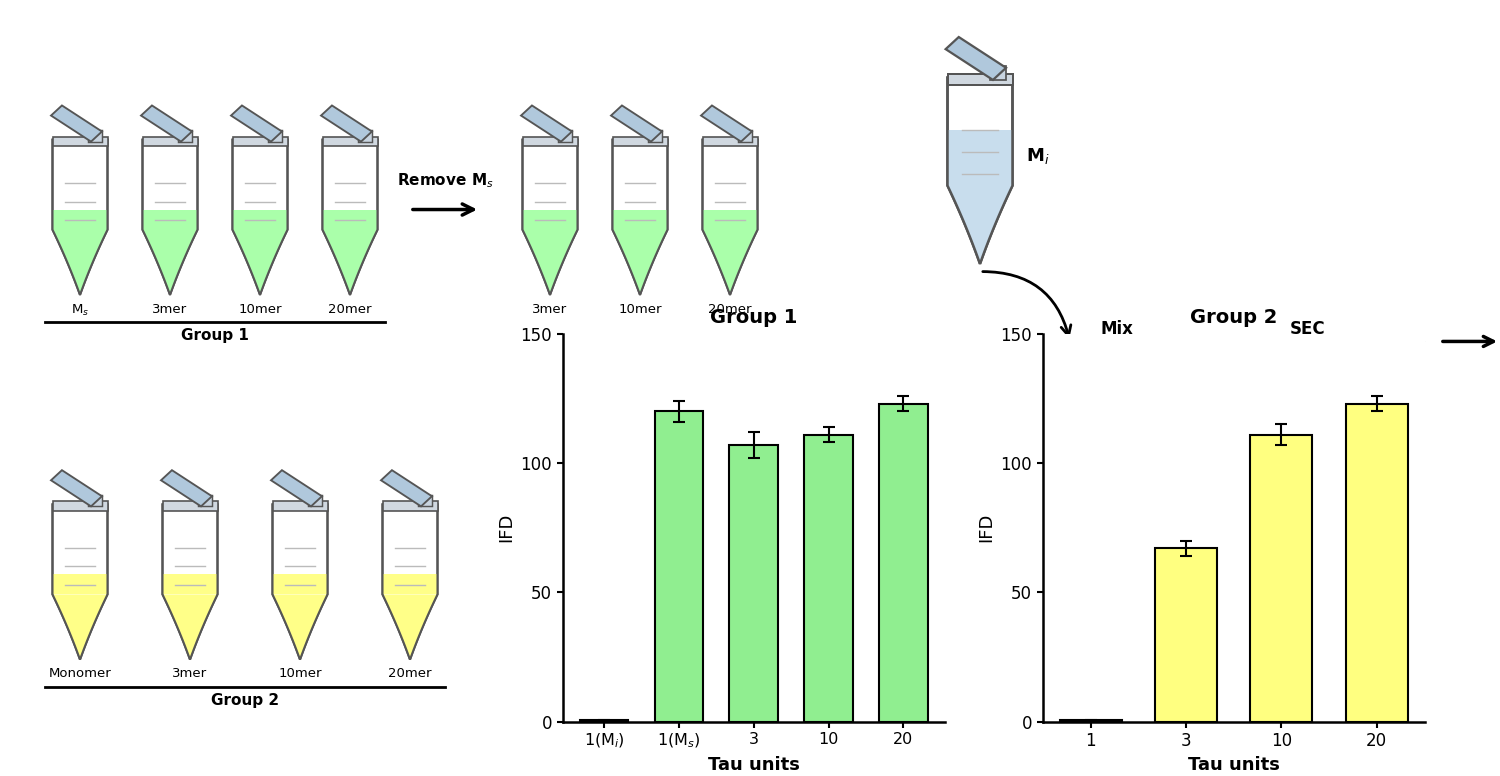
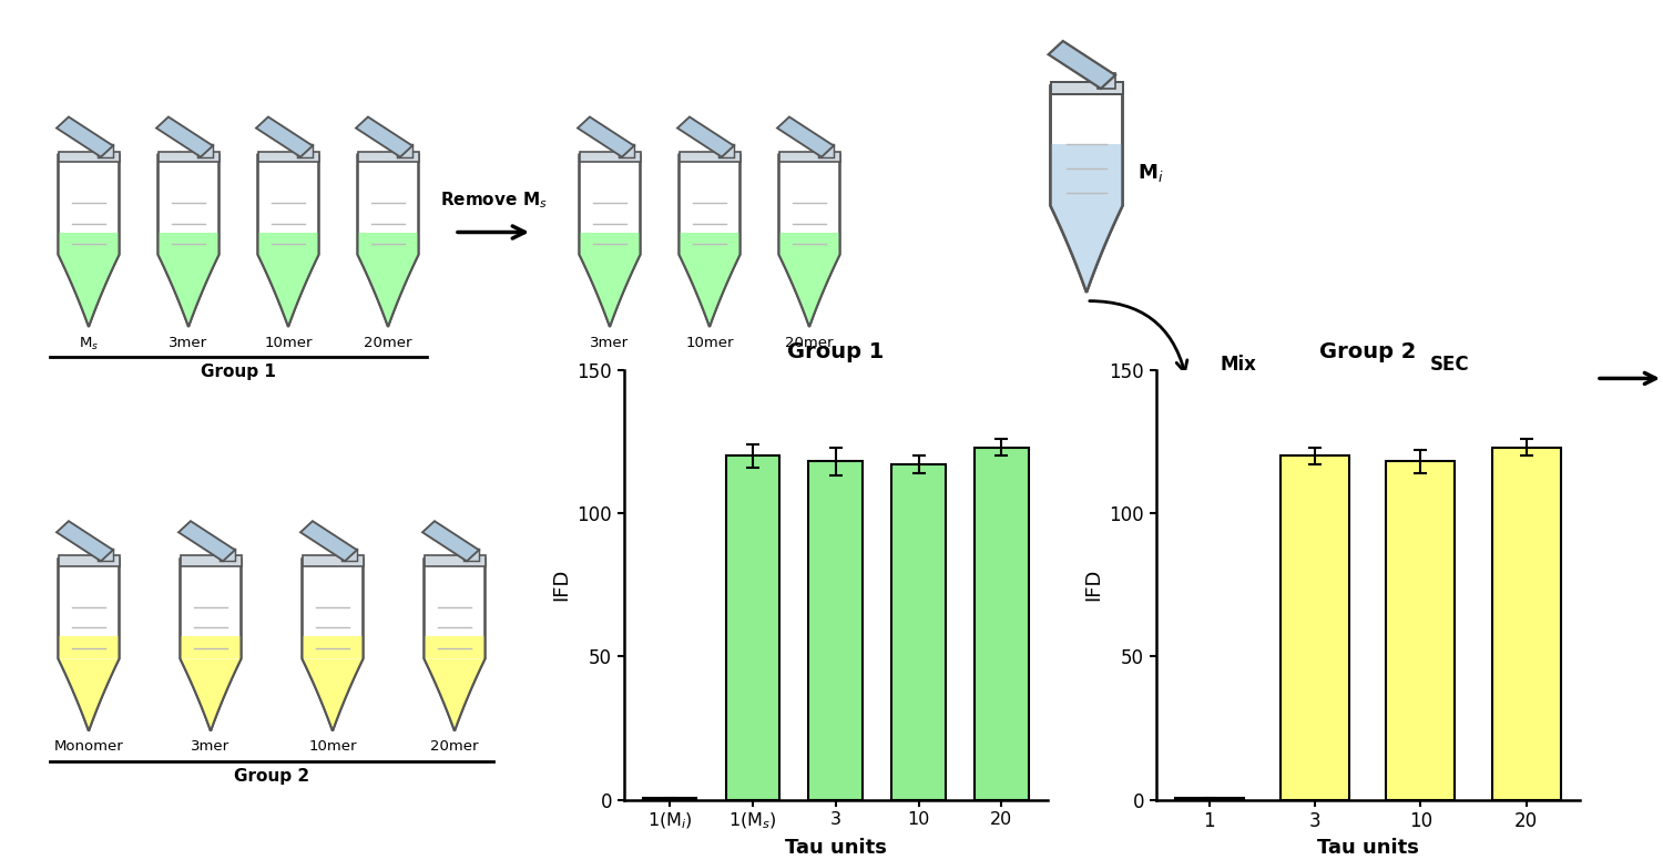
Group 1/3: 107.0 -> 118.0
Group 1/10: 111.0 -> 117.0
Group 2/3: 67.0 -> 120.0
Group 2/10: 111.0 -> 118.0
